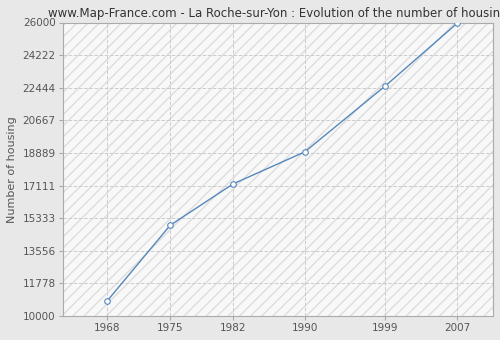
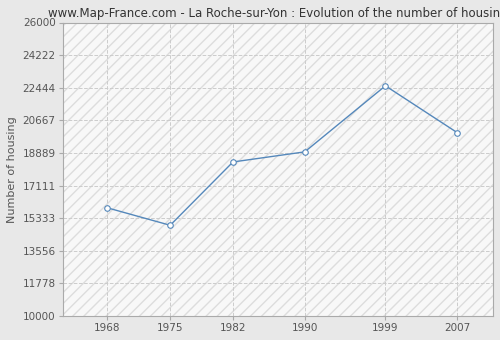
1968: 10800 -> 15900
1982: 17200 -> 18400
2007: 26000 -> 20000
